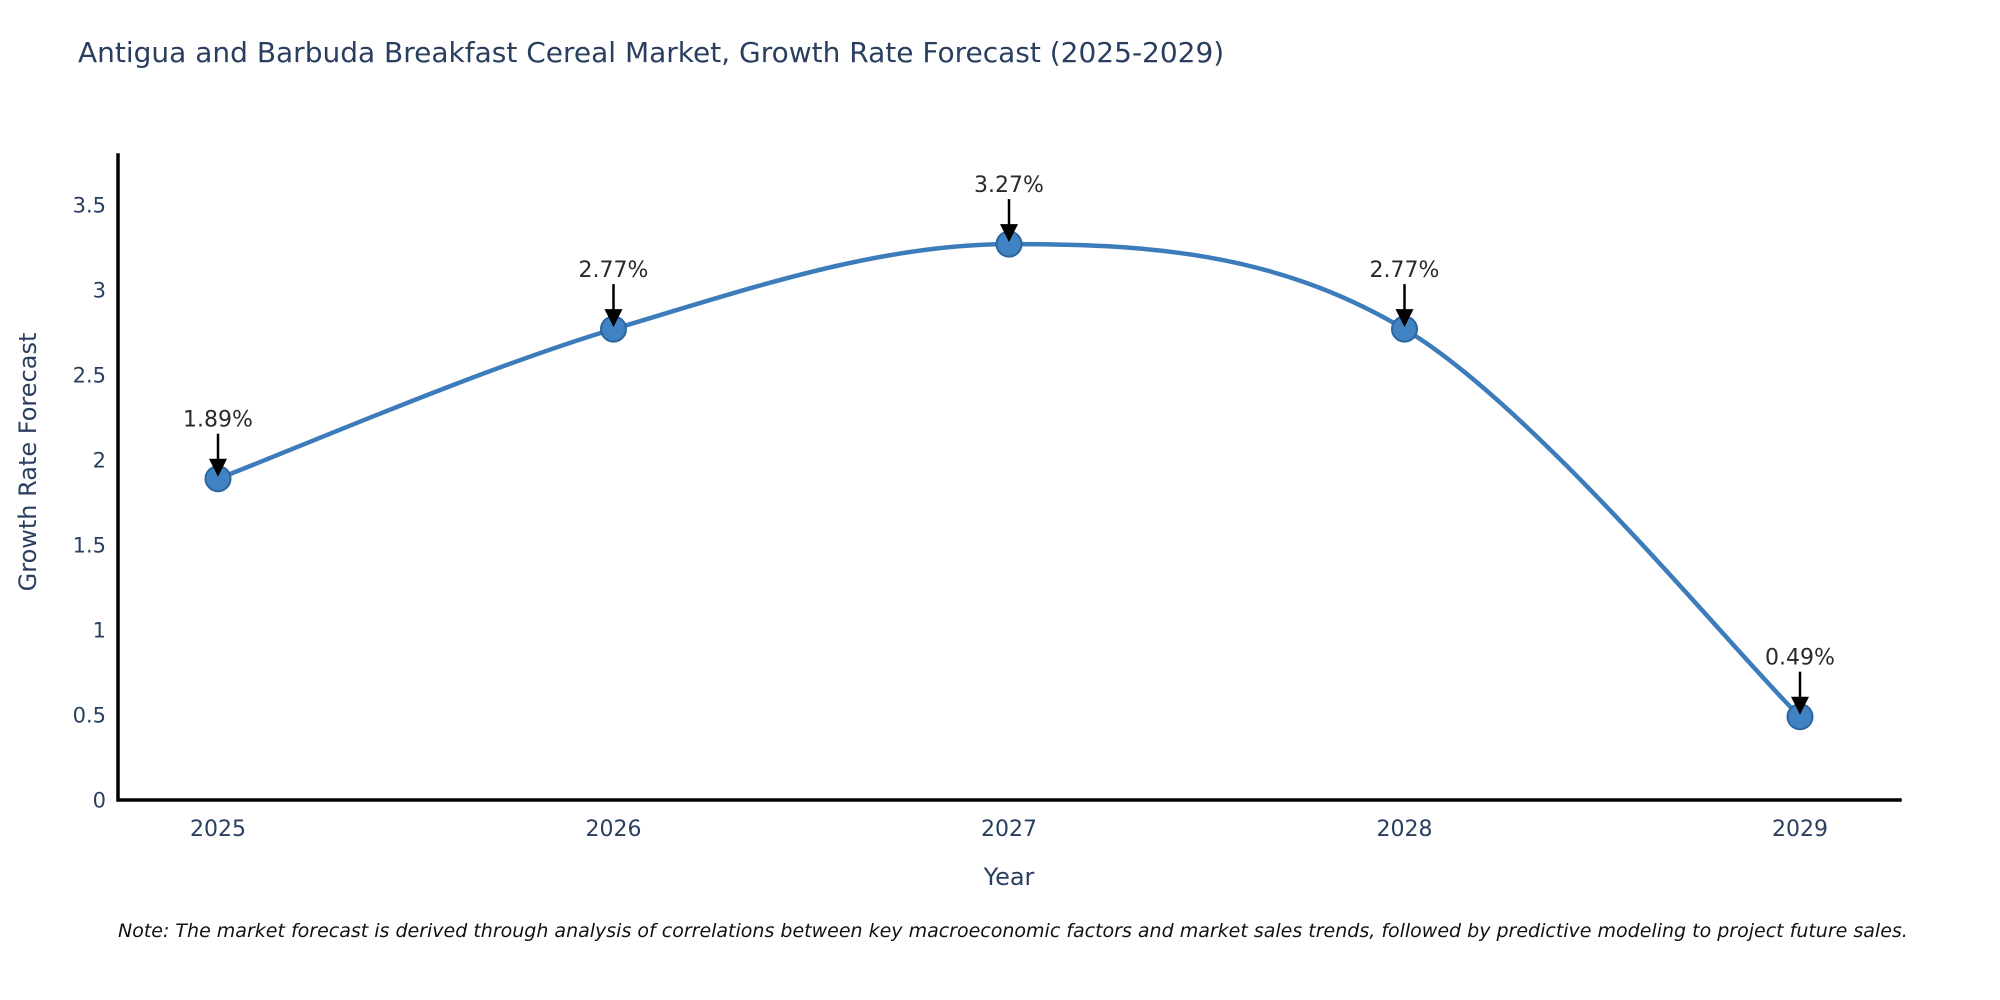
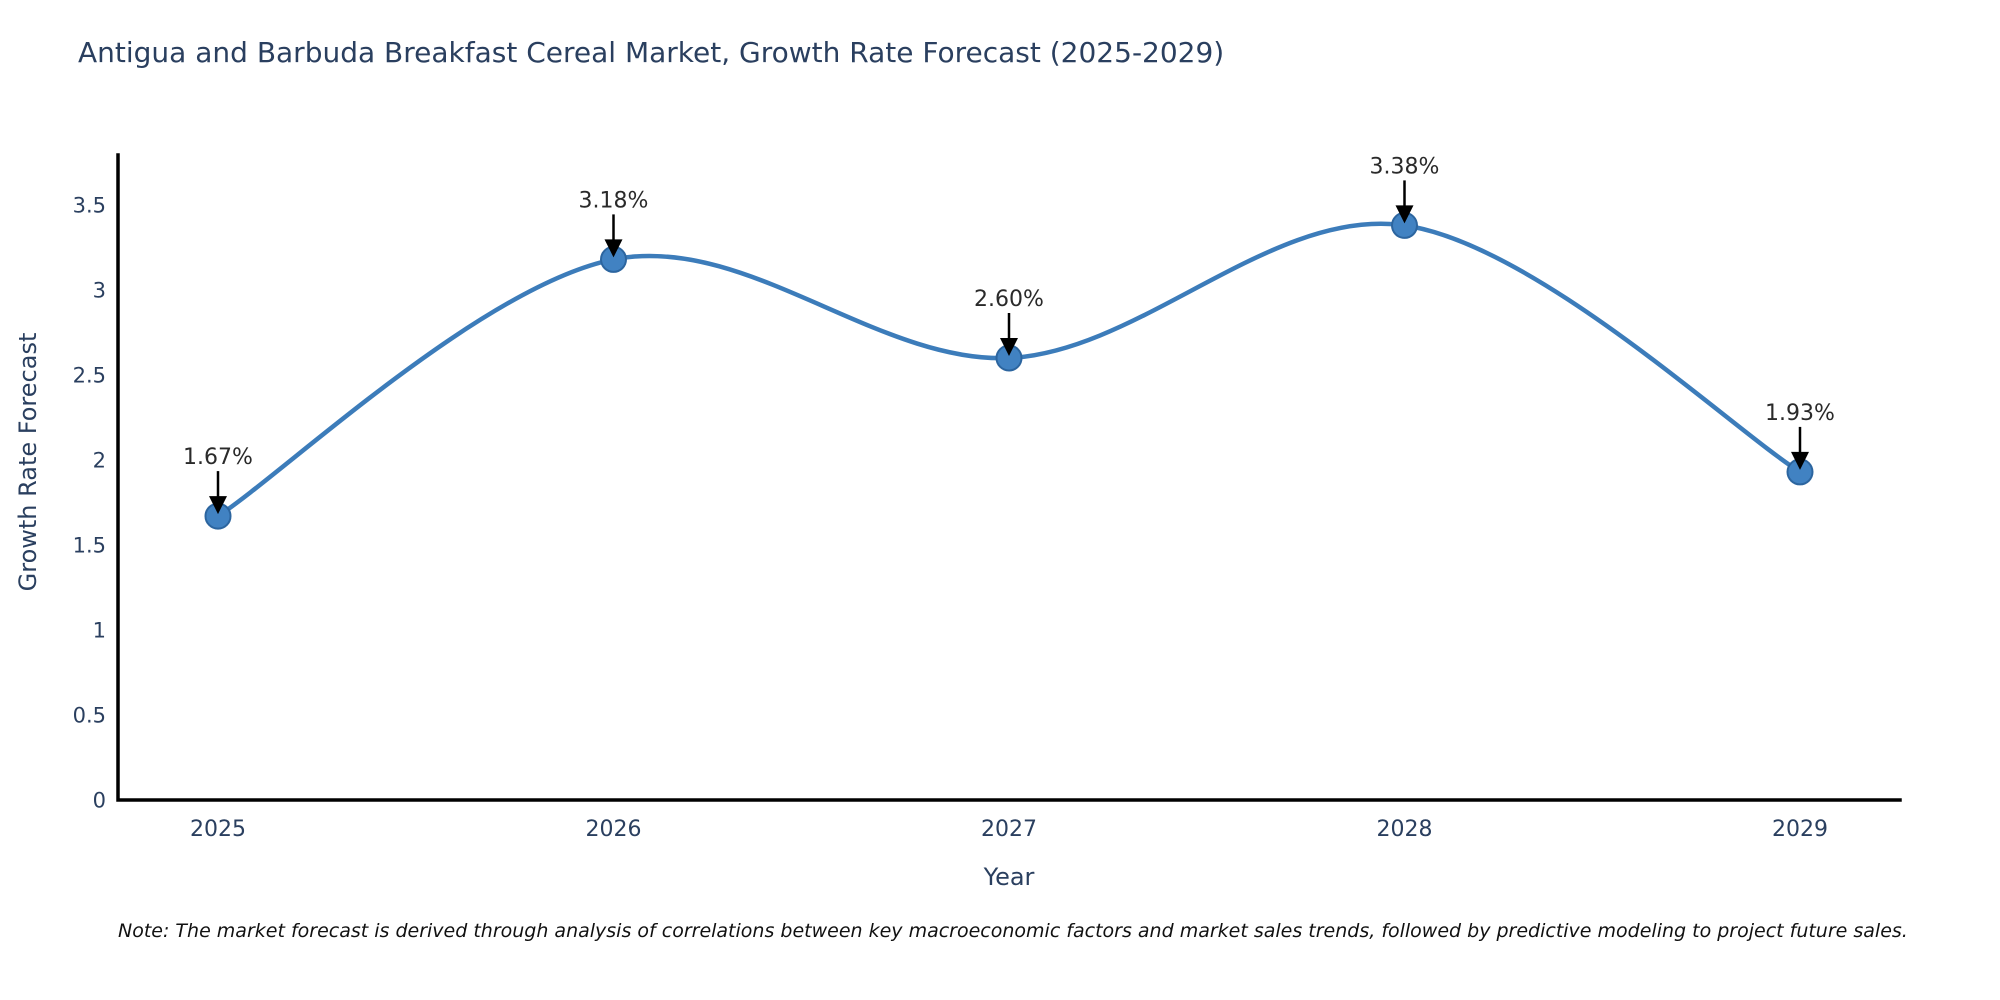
2025: 1.89% -> 1.67%
2026: 2.77% -> 3.18%
2027: 3.27% -> 2.60%
2028: 2.77% -> 3.38%
2029: 0.49% -> 1.93%
